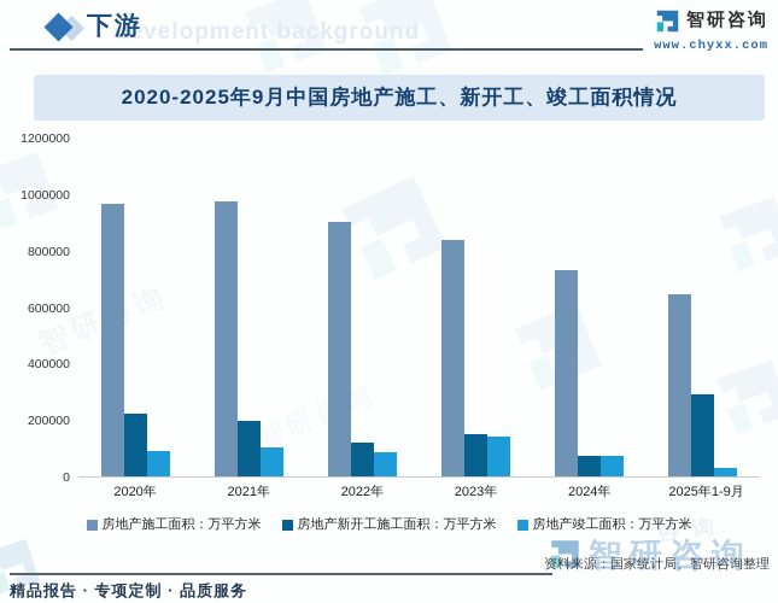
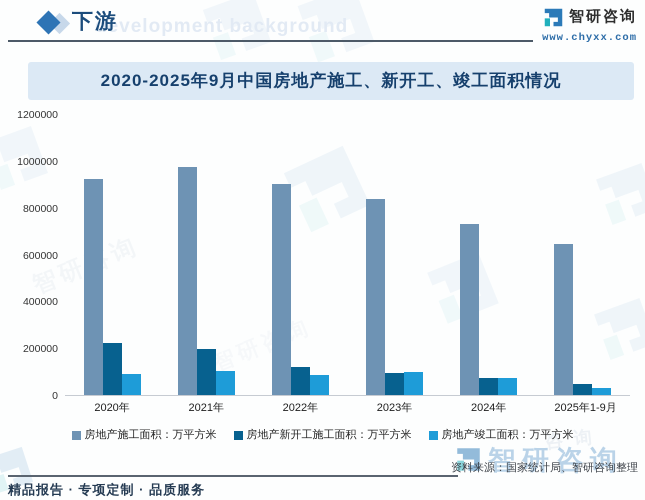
房地产施工面积：万平方米/2020年: 970000 -> 930000
房地产新开工施工面积：万平方米/2023年: 150000 -> 100000
房地产竣工面积：万平方米/2023年: 140000 -> 100000
房地产新开工施工面积：万平方米/2025年1-9月: 290000 -> 50000
